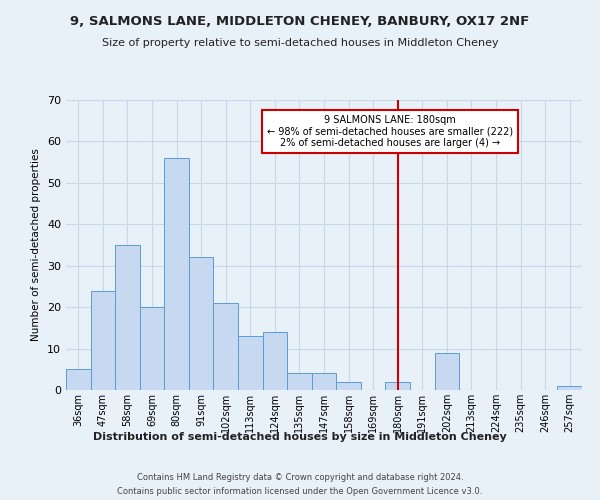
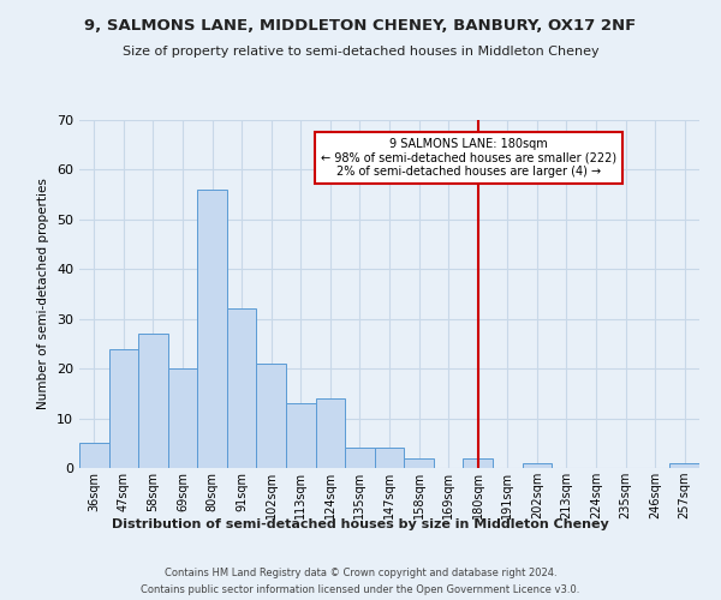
58sqm: 35 -> 27
202sqm: 9 -> 1
